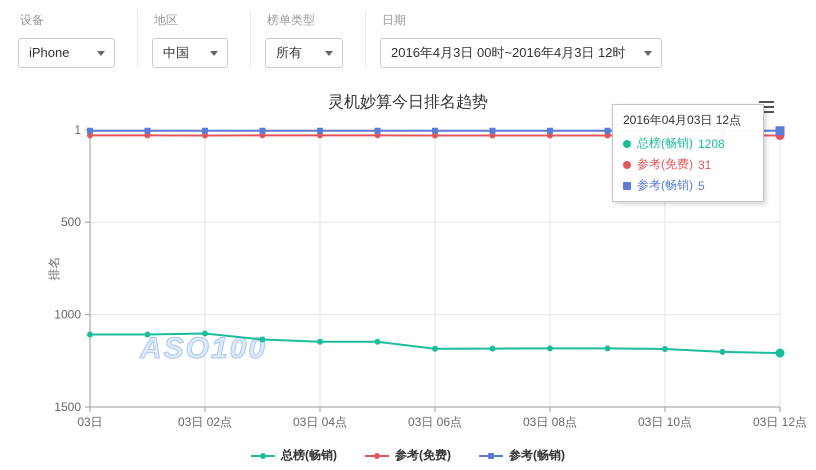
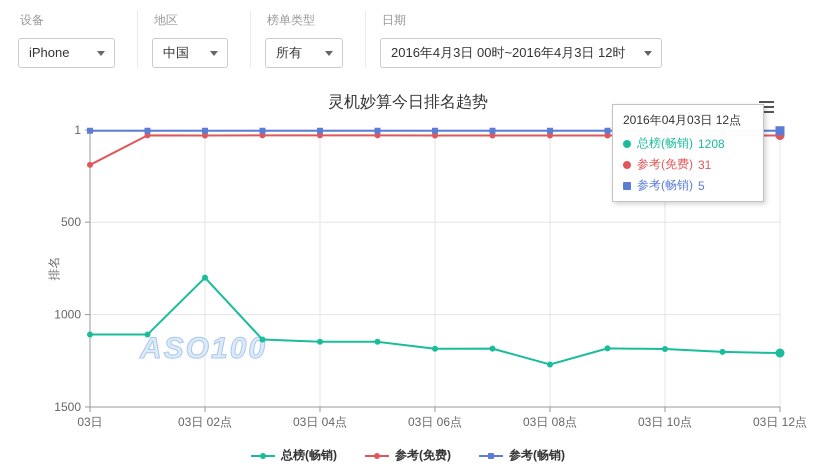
参考(免费)/03日: 30 -> 190
总榜(畅销)/03日 02点: 1100 -> 800
总榜(畅销)/03日 08点: 1180 -> 1270
